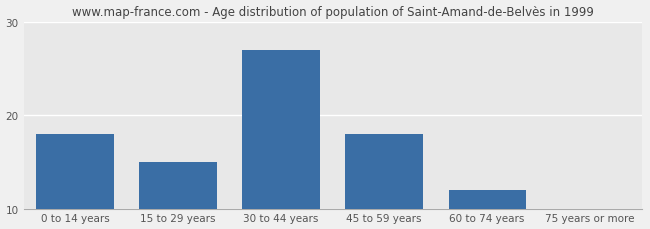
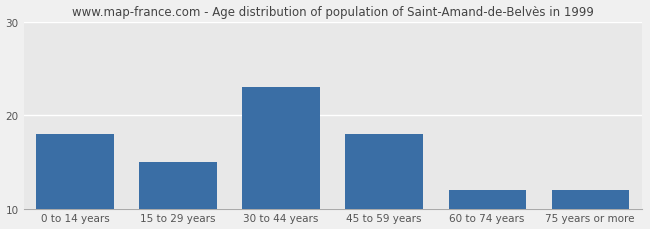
30 to 44 years: 27 -> 23
75 years or more: 10 -> 12
